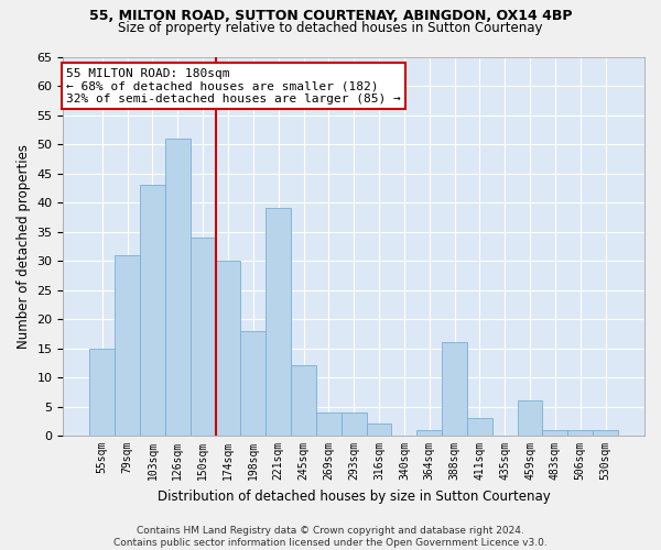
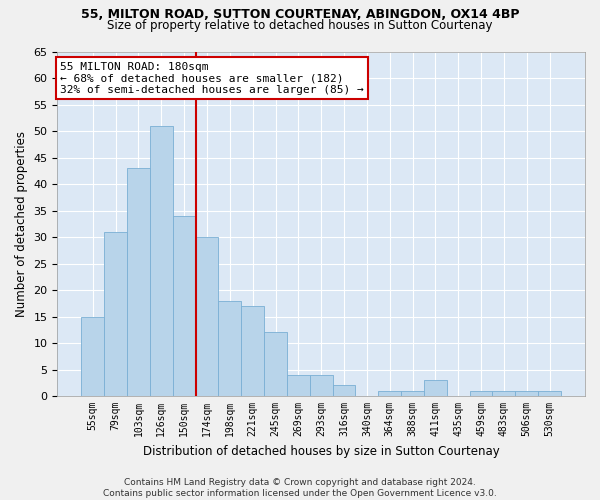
221sqm: 39 -> 17
388sqm: 16 -> 1
459sqm: 6 -> 1
